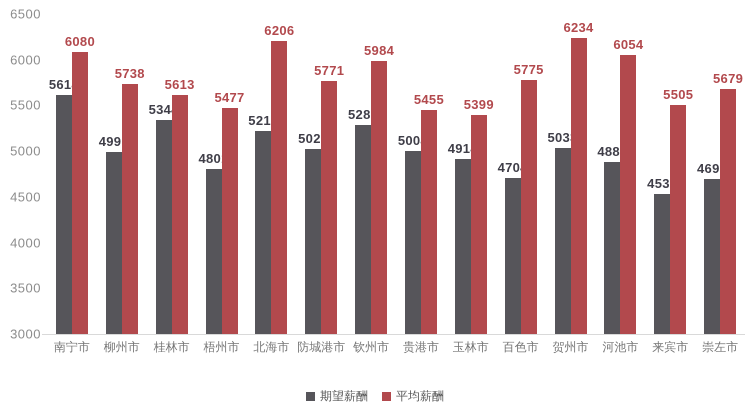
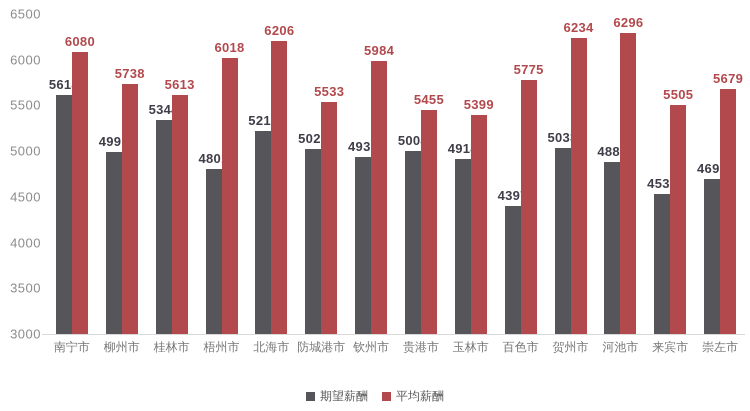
平均薪酬/梧州市: 5477 -> 6018
平均薪酬/防城港市: 5771 -> 5533
期望薪酬/钦州市: 5288 -> 4937
期望薪酬/百色市: 4704 -> 4397
平均薪酬/河池市: 6054 -> 6296
